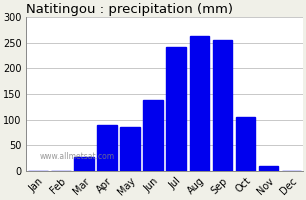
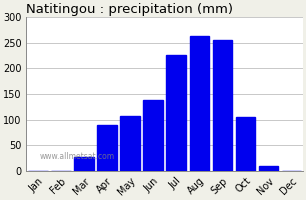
May: 86 -> 108
Jul: 242 -> 225
